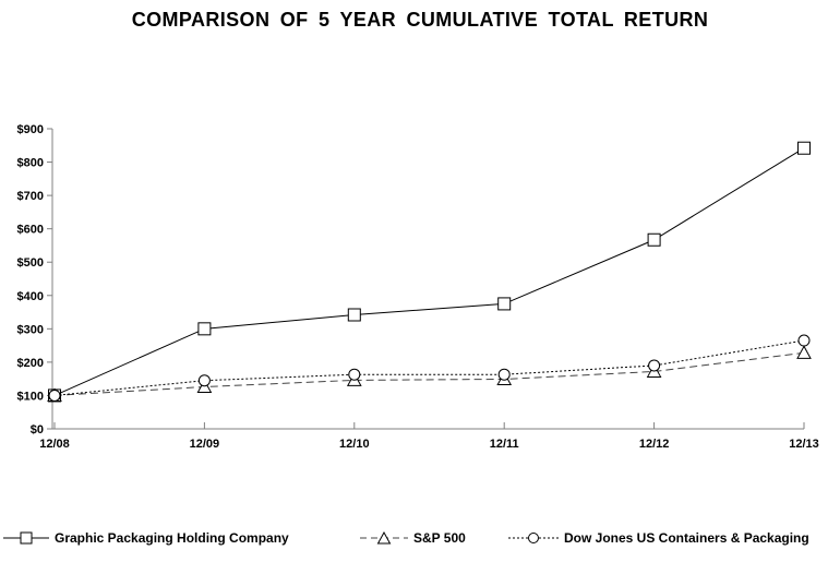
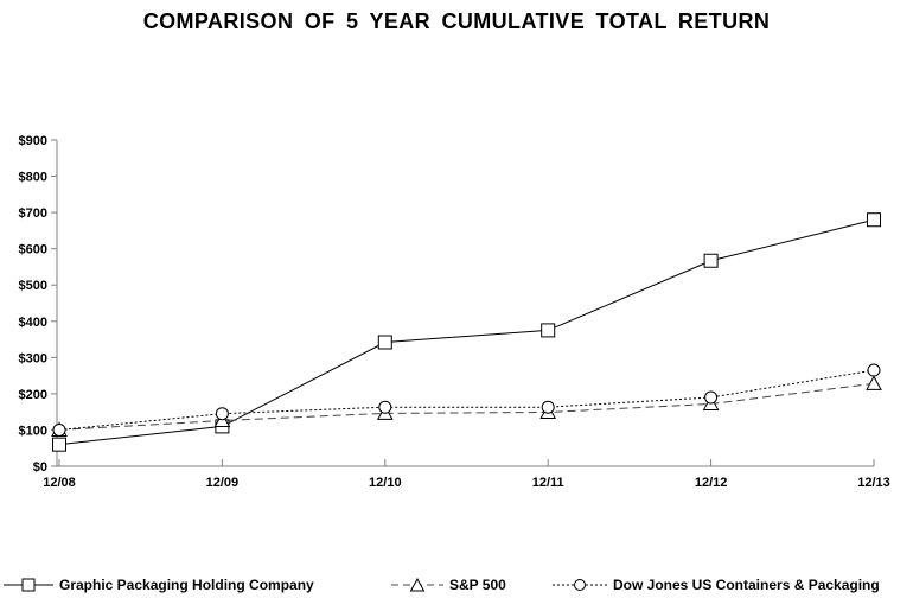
Graphic Packaging Holding Company/12/08: $100 -> $60
Graphic Packaging Holding Company/12/09: $300 -> $110
Graphic Packaging Holding Company/12/13: $840 -> $680
